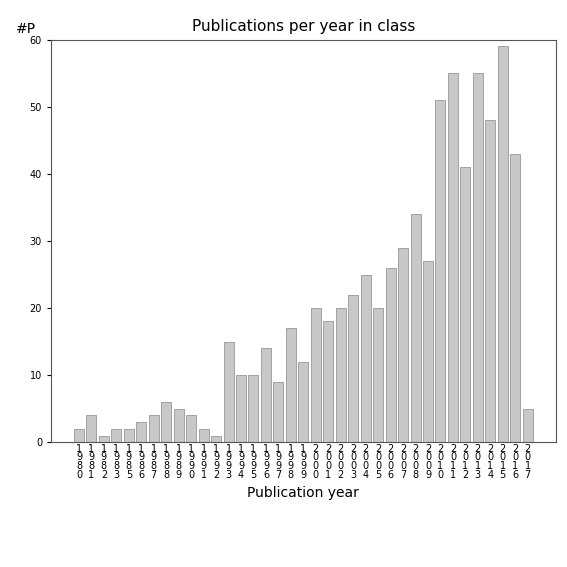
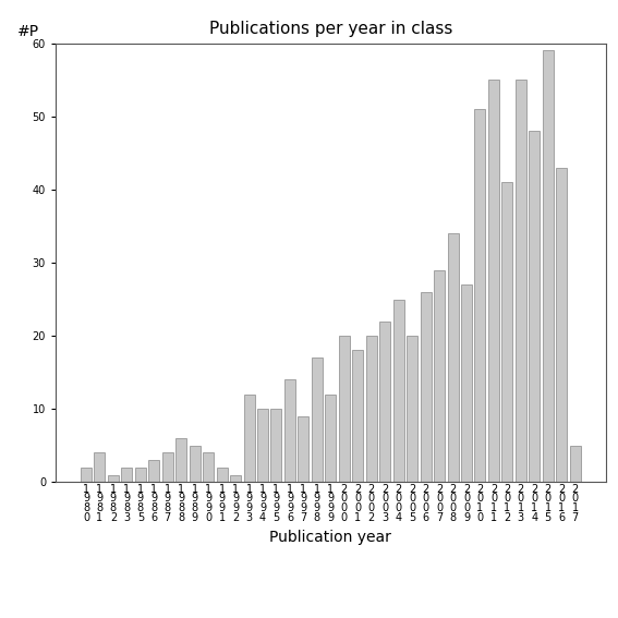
1 9 9 3: 15 -> 12
